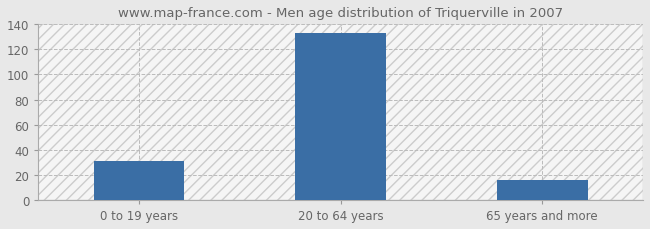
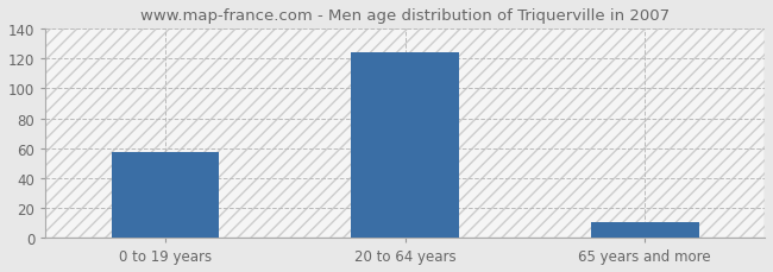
0 to 19 years: 31 -> 57
20 to 64 years: 133 -> 124
65 years and more: 16 -> 10
